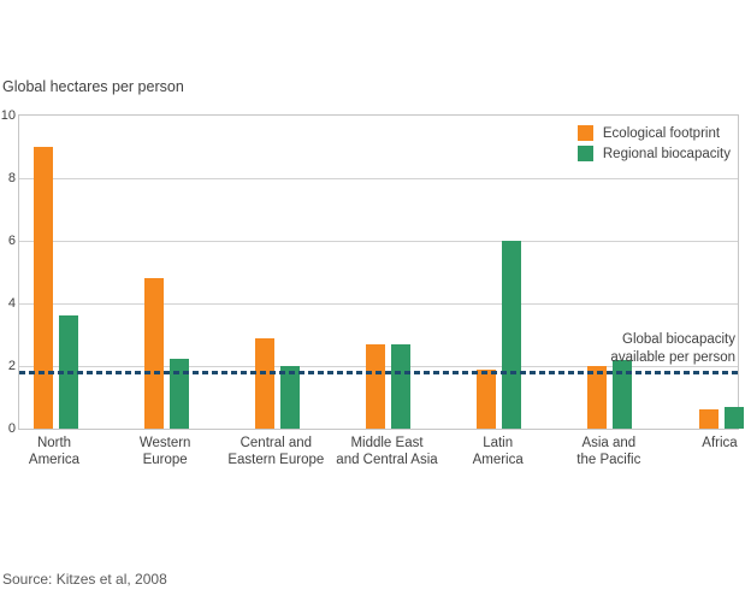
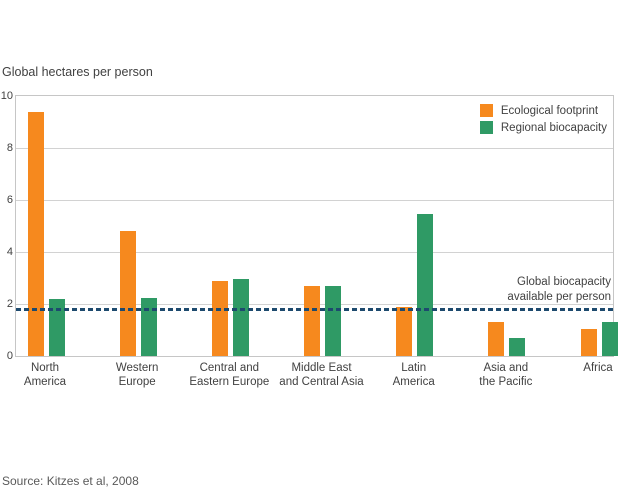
Ecological footprint/North America: 9.0 -> 9.4
Regional biocapacity/North America: 3.6 -> 2.2
Regional biocapacity/Central and Eastern Europe: 2.0 -> 3.0
Regional biocapacity/Latin America: 6.0 -> 5.5
Ecological footprint/Asia and the Pacific: 2.0 -> 1.3
Regional biocapacity/Asia and the Pacific: 2.2 -> 0.7
Ecological footprint/Africa: 0.6 -> 1.1
Regional biocapacity/Africa: 0.7 -> 1.3
